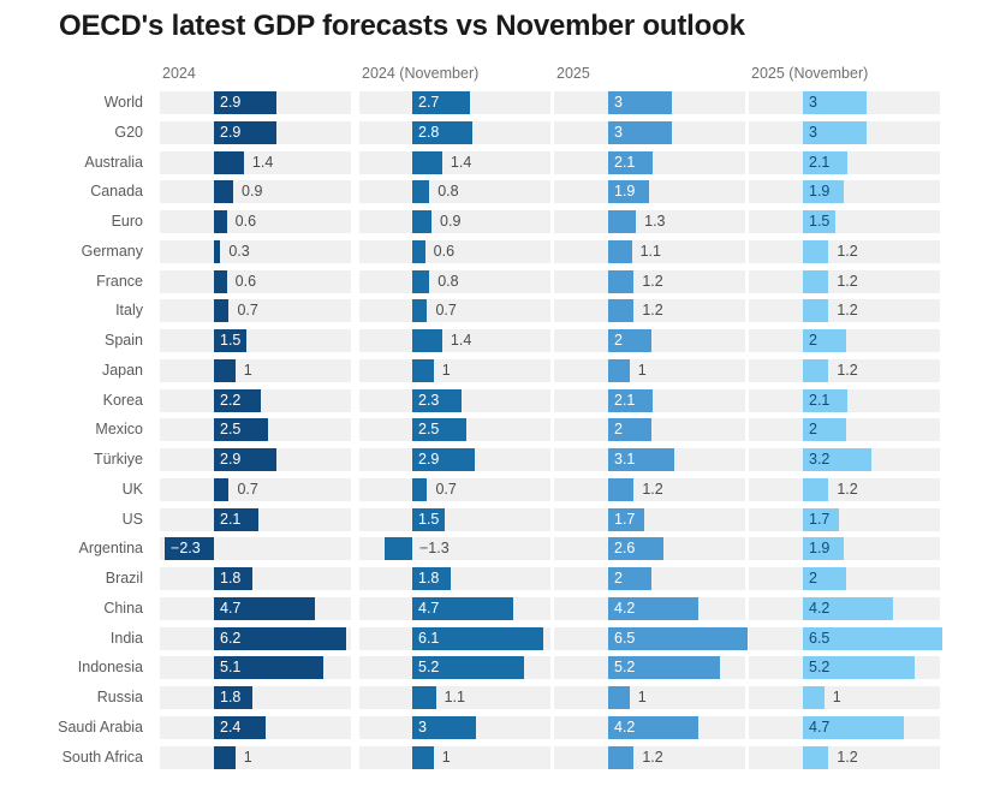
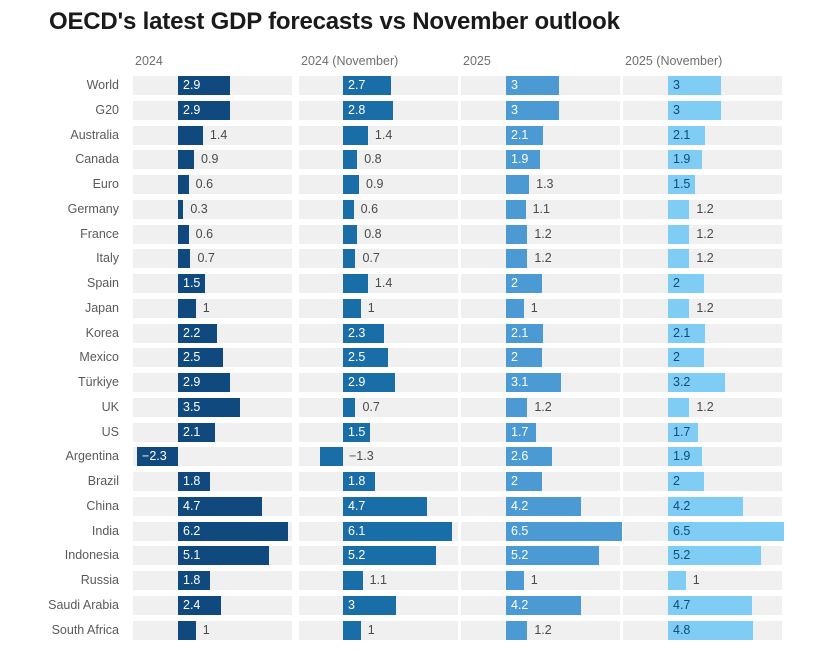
2024/UK: 0.7 -> 3.5
2025 (November)/South Africa: 1.2 -> 4.8
